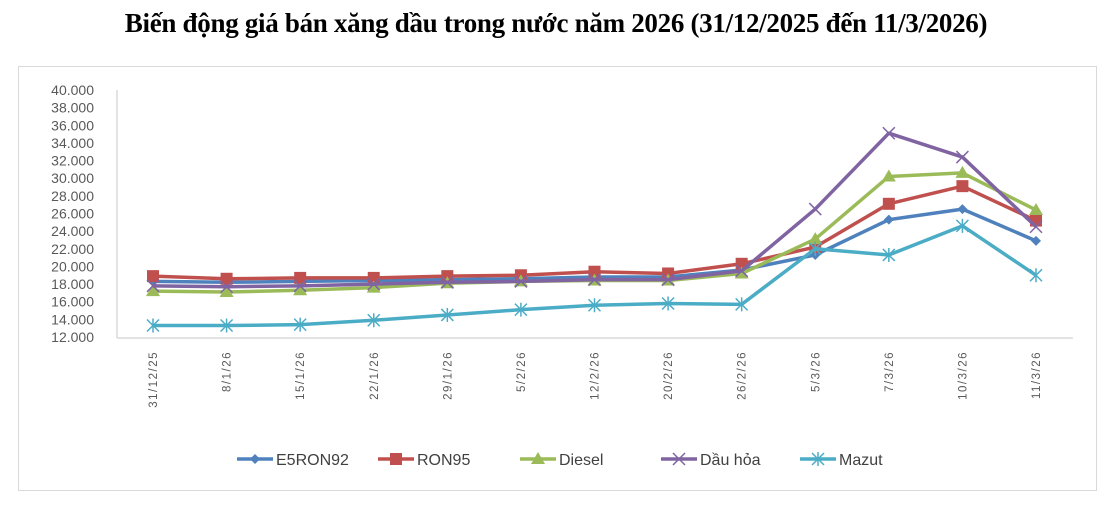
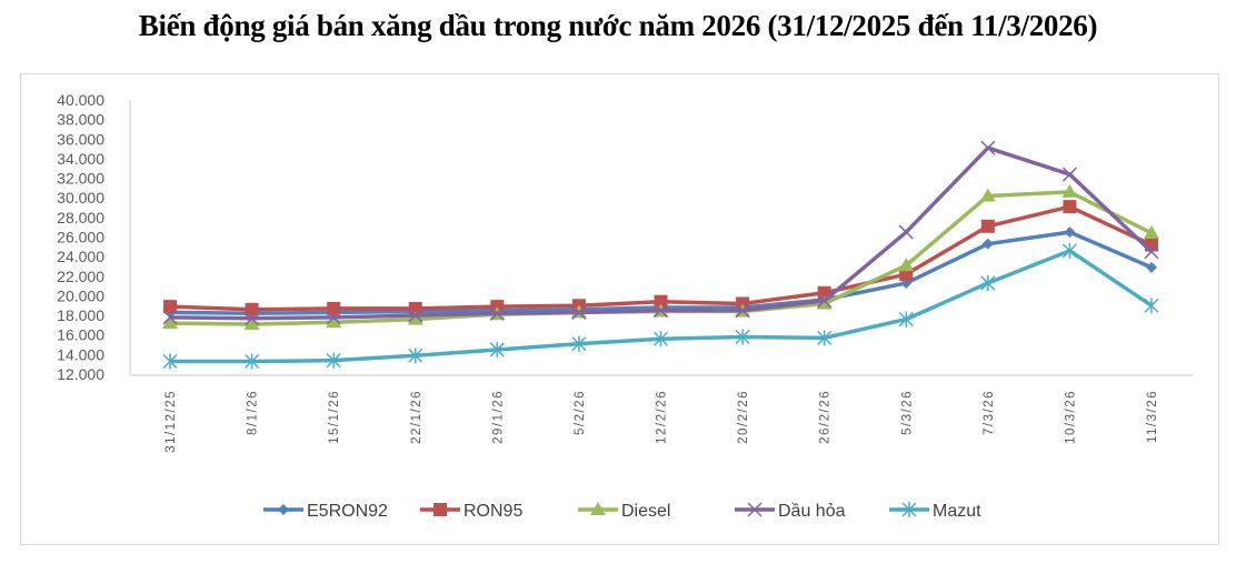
Mazut/5/3/26: 22000 -> 18000
